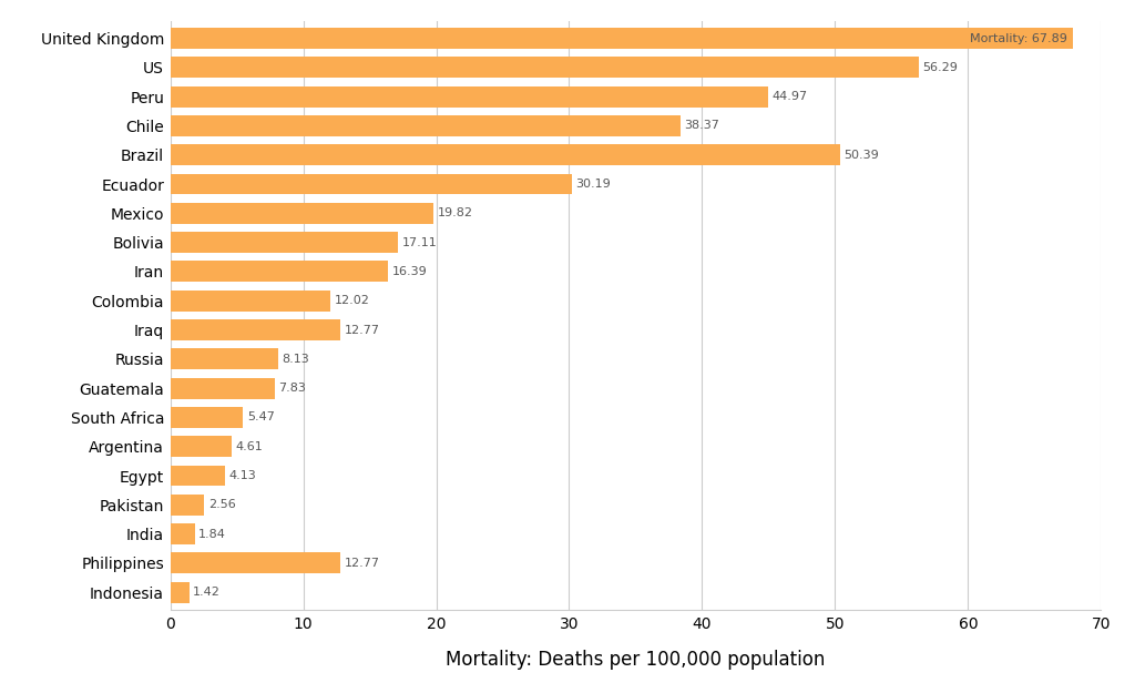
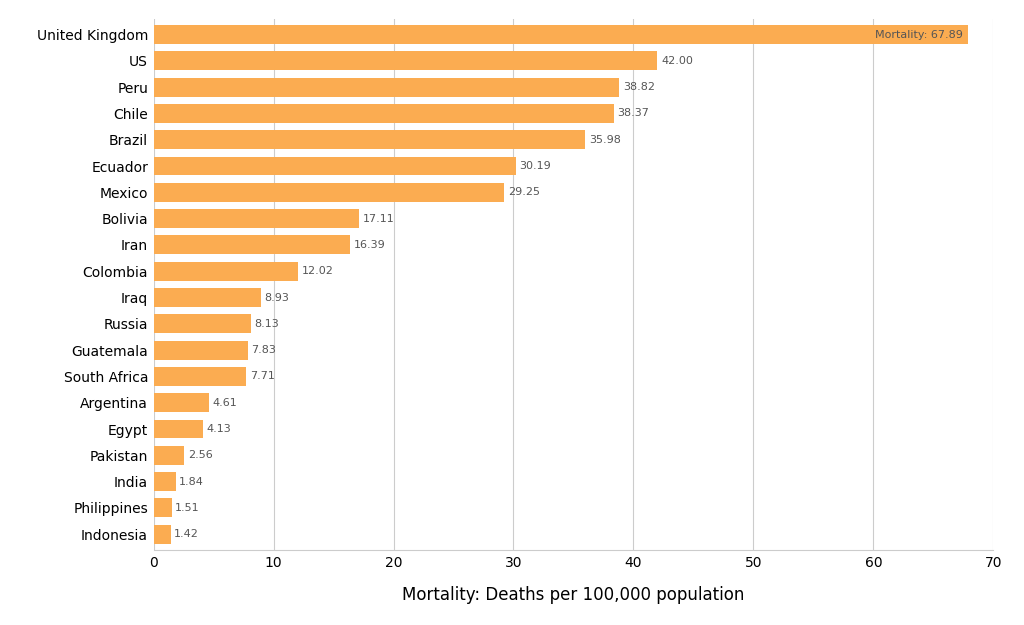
US: 56.29 -> 42.00
Peru: 44.97 -> 38.82
Brazil: 50.39 -> 35.98
Mexico: 19.82 -> 29.25
Iraq: 12.77 -> 8.93
South Africa: 5.47 -> 7.71
Philippines: 12.77 -> 1.51
